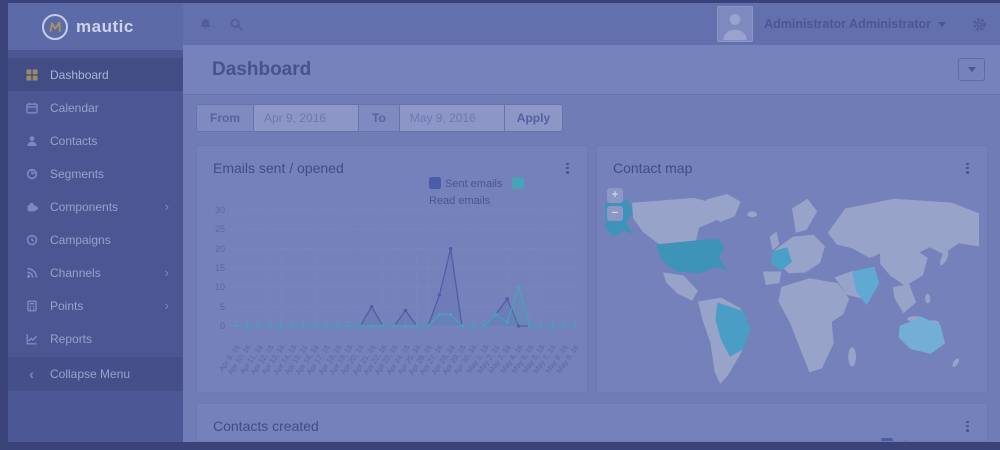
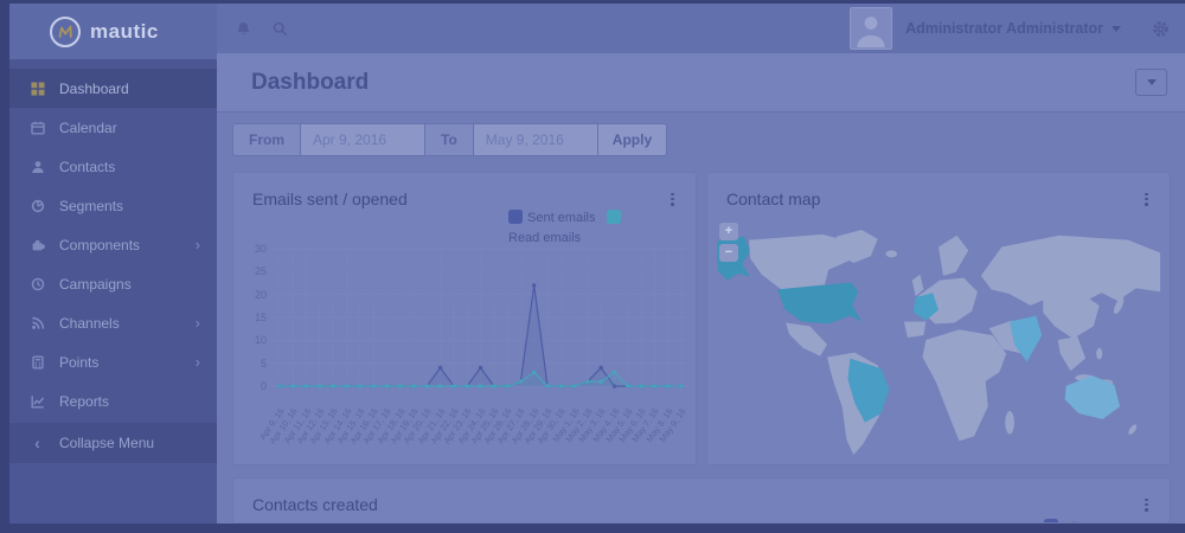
Sent emails/Apr 21, 16: 5 -> 4
Sent emails/Apr 27, 16: 8 -> 1
Read emails/Apr 27, 16: 3 -> 1
Sent emails/Apr 28, 16: 20 -> 22
Sent emails/May 2, 16: 3 -> 1
Read emails/May 2, 16: 3 -> 1
Sent emails/May 3, 16: 7 -> 4
Read emails/May 4, 16: 10 -> 3
